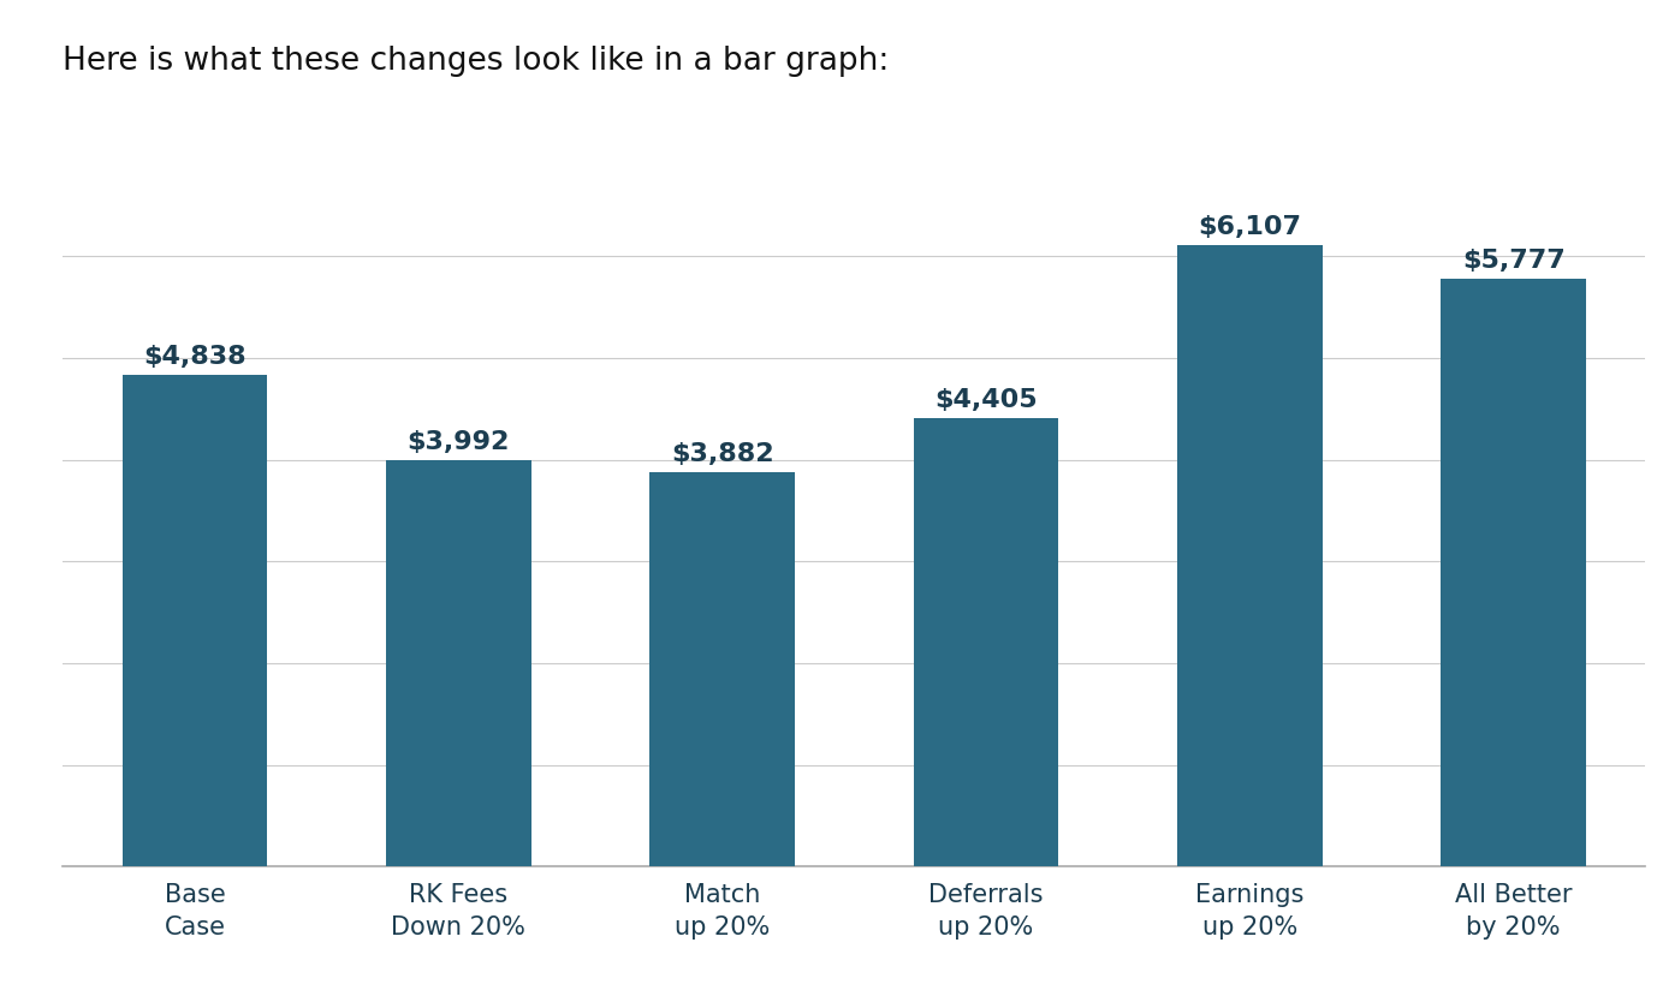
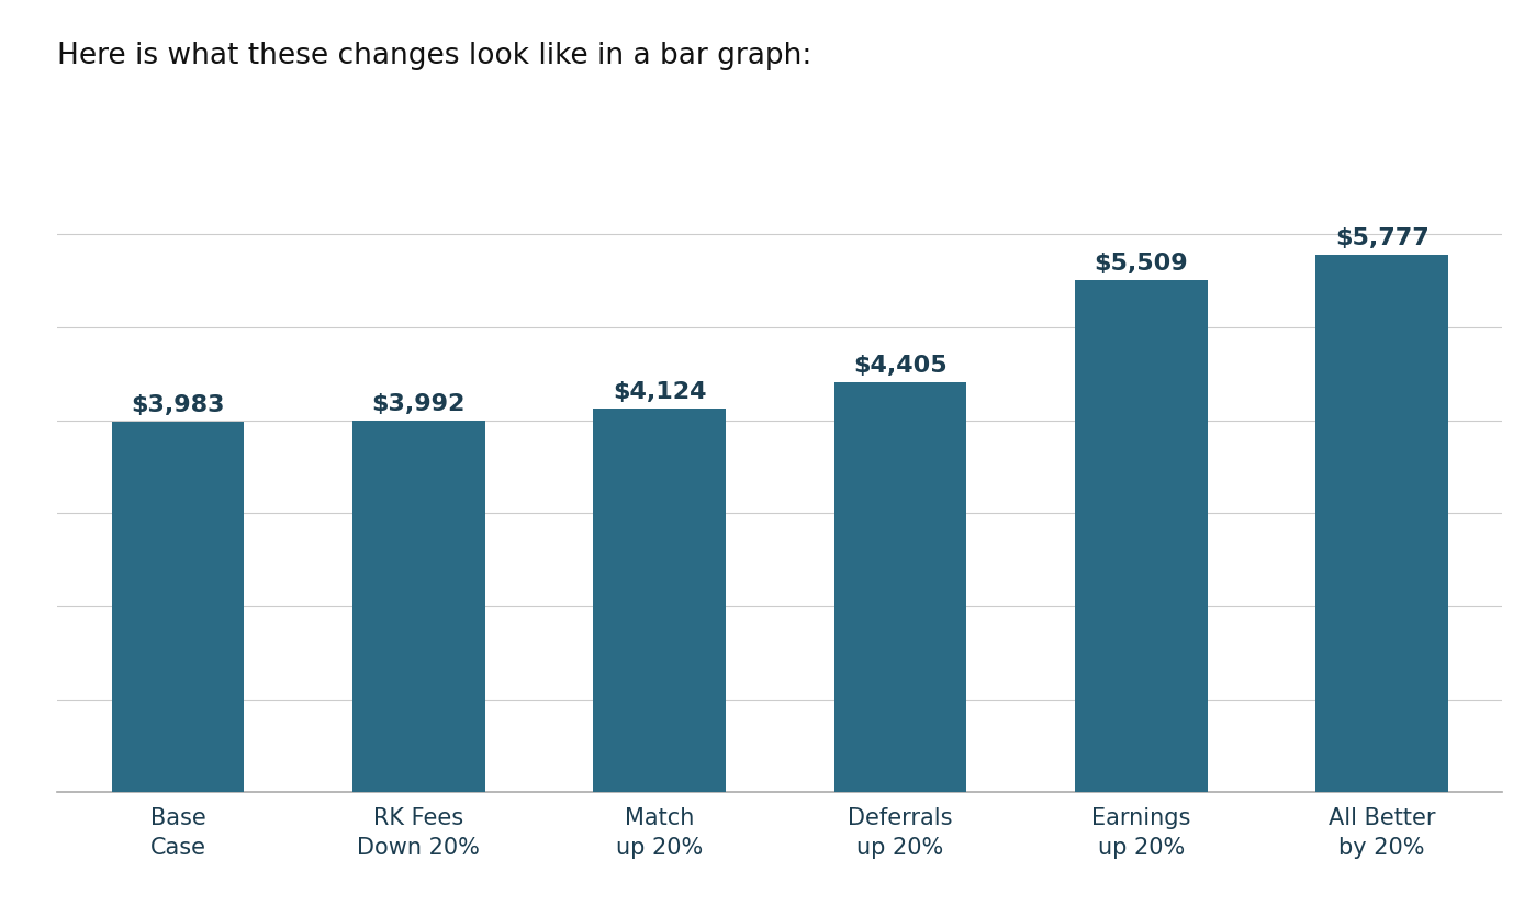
Base Case: $4,838 -> $3,983
Match up 20%: $3,882 -> $4,124
Earnings up 20%: $6,107 -> $5,509
